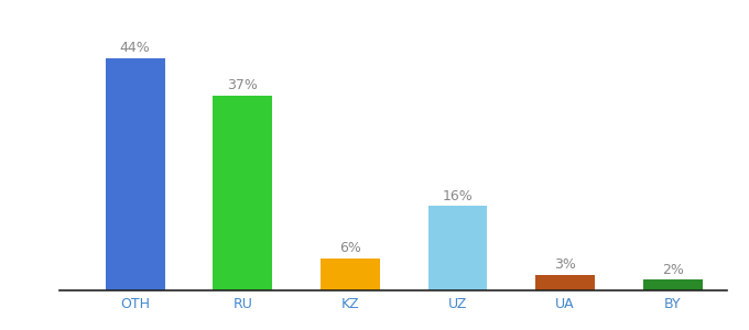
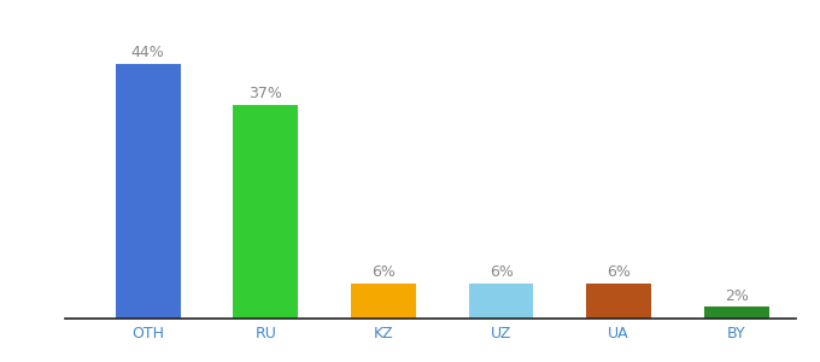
UZ: 16% -> 6%
UA: 3% -> 6%
